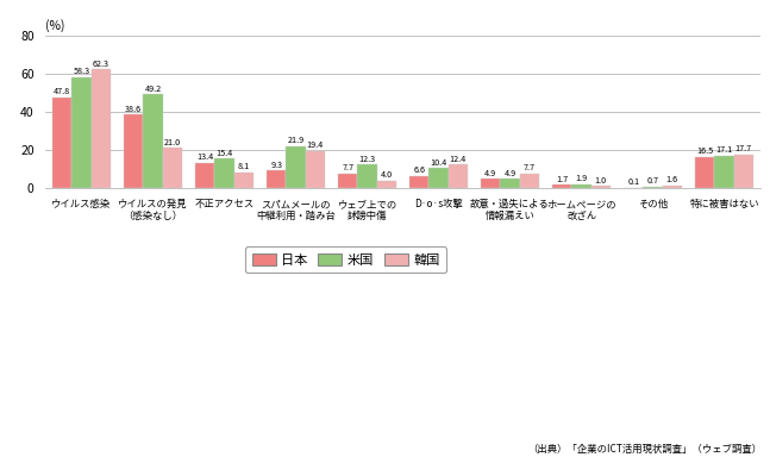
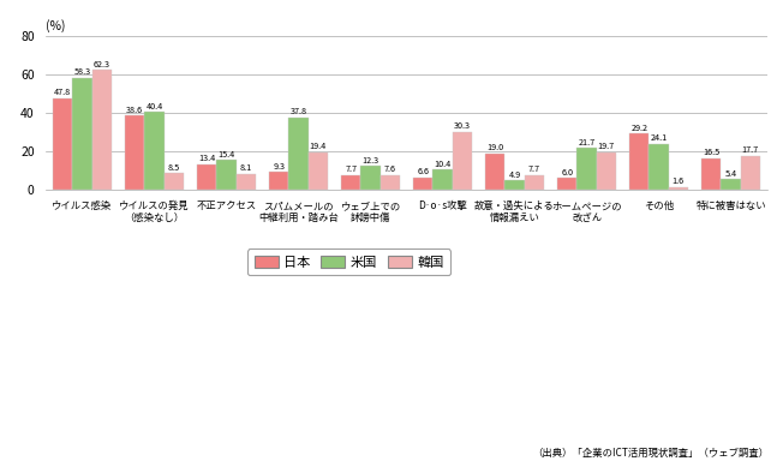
米国/ウイルスの発見 （感染なし）: 49.2 -> 40.4
韓国/ウイルスの発見 （感染なし）: 21.0 -> 8.5
米国/スパムメールの 中継利用・踏み台: 21.9 -> 37.8
韓国/ウェブ上での 訹謗中傷: 4.0 -> 7.6
韓国/D·o·s攻撃: 12.4 -> 30.3
日本/故意・過失による 情報漏えい: 4.9 -> 19.0
日本/ホームページの 改ざん: 1.7 -> 6.0
米国/ホームページの 改ざん: 1.9 -> 21.7
韓国/ホームページの 改ざん: 1.0 -> 19.7
日本/その他: 0.1 -> 29.2
米国/その他: 0.7 -> 24.1
米国/特に被害はない: 17.1 -> 5.4
